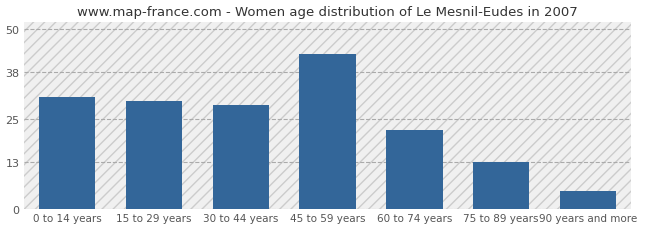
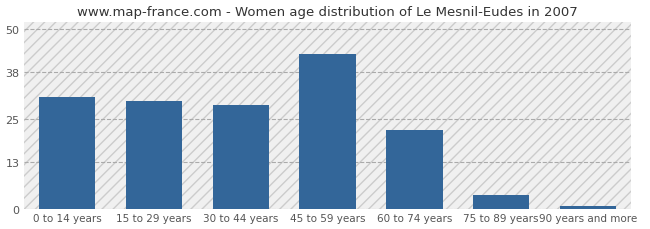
75 to 89 years: 13 -> 4
90 years and more: 5 -> 1
